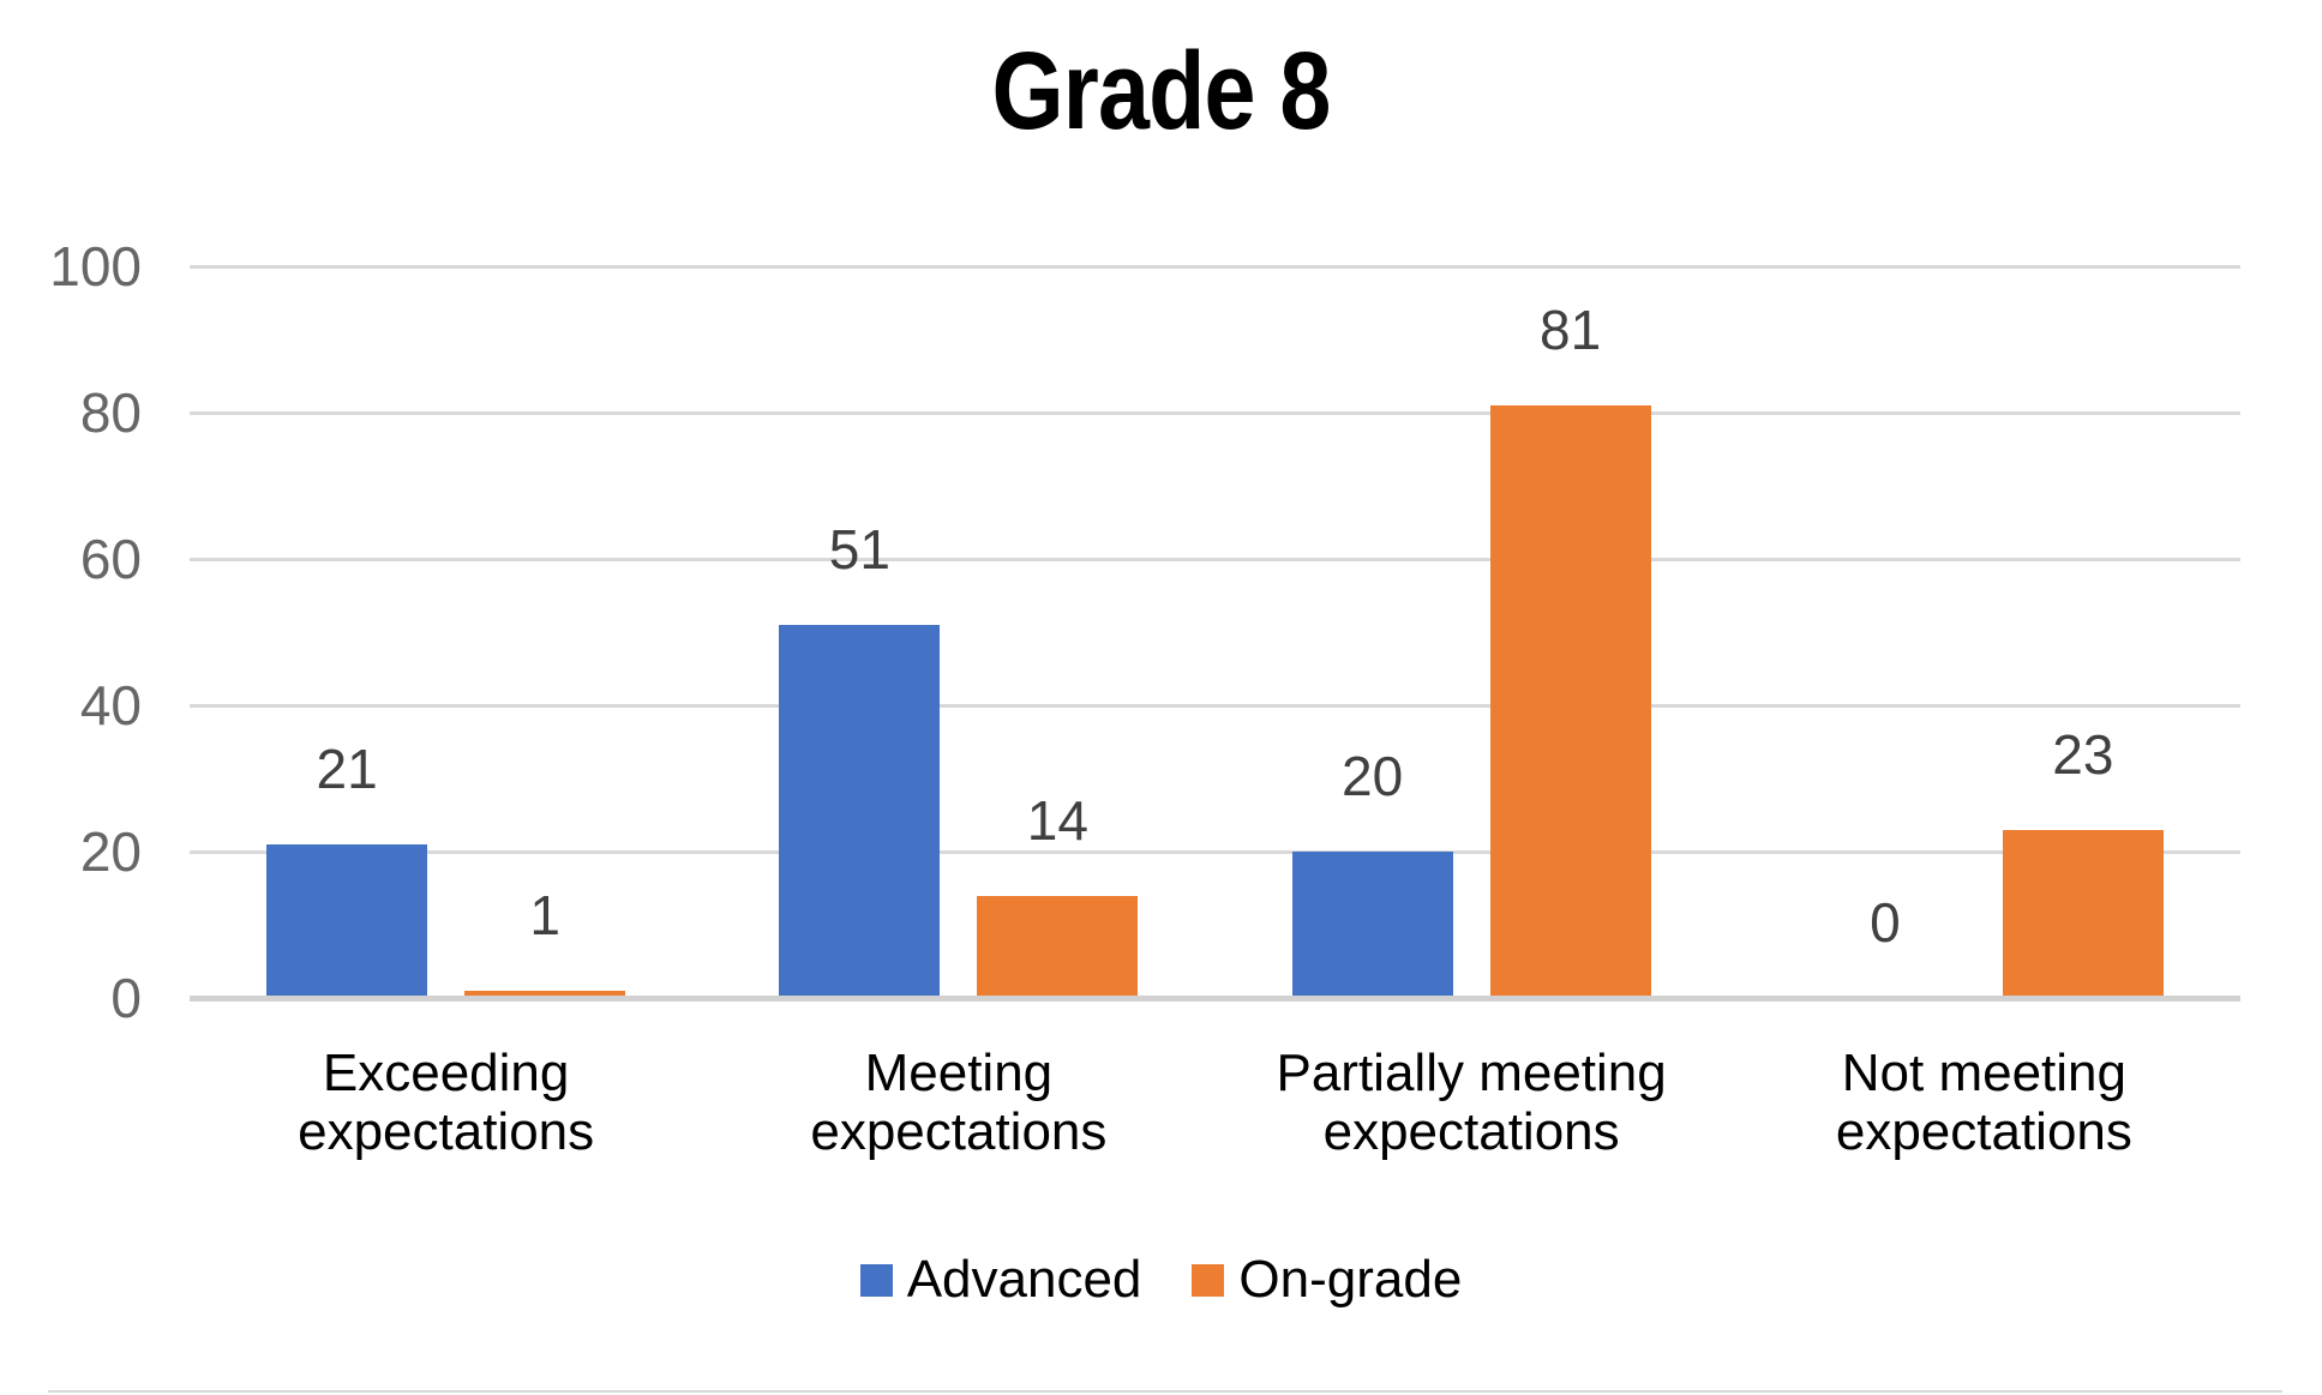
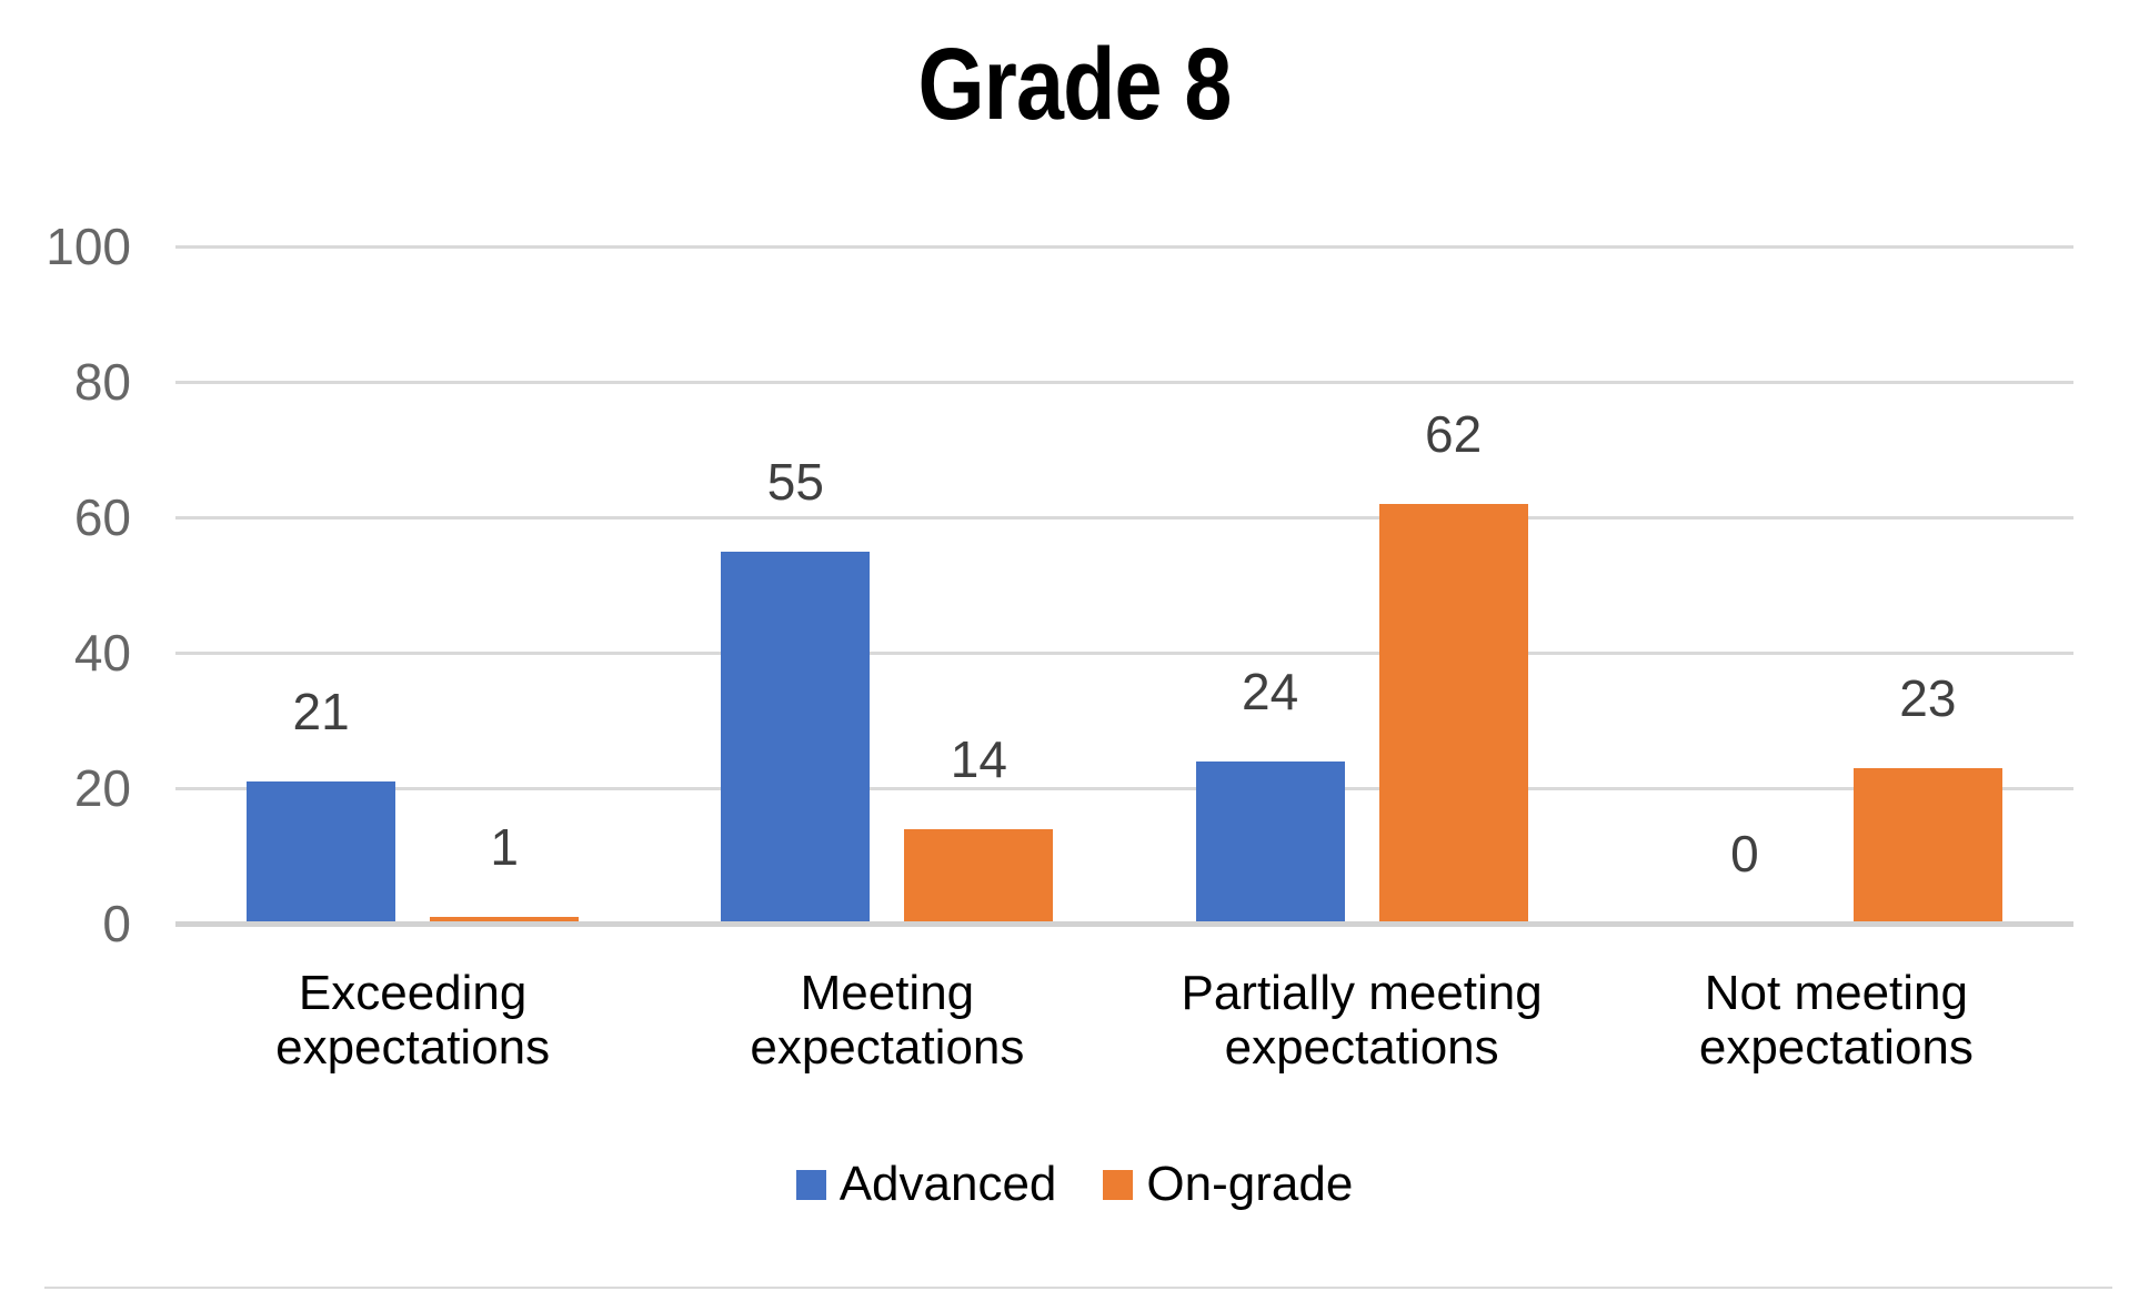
Advanced/Meeting expectations: 51 -> 55
Advanced/Partially meeting expectations: 20 -> 24
On-grade/Partially meeting expectations: 81 -> 62
